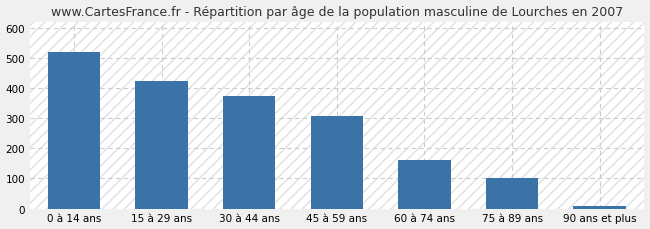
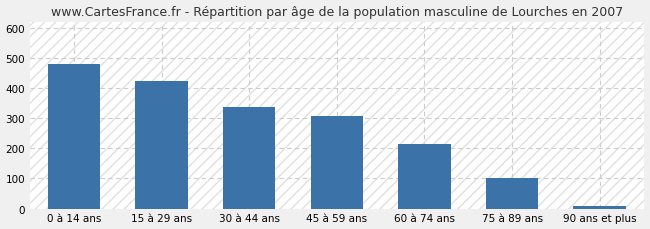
0 à 14 ans: 520 -> 480
30 à 44 ans: 373 -> 335
60 à 74 ans: 160 -> 215
